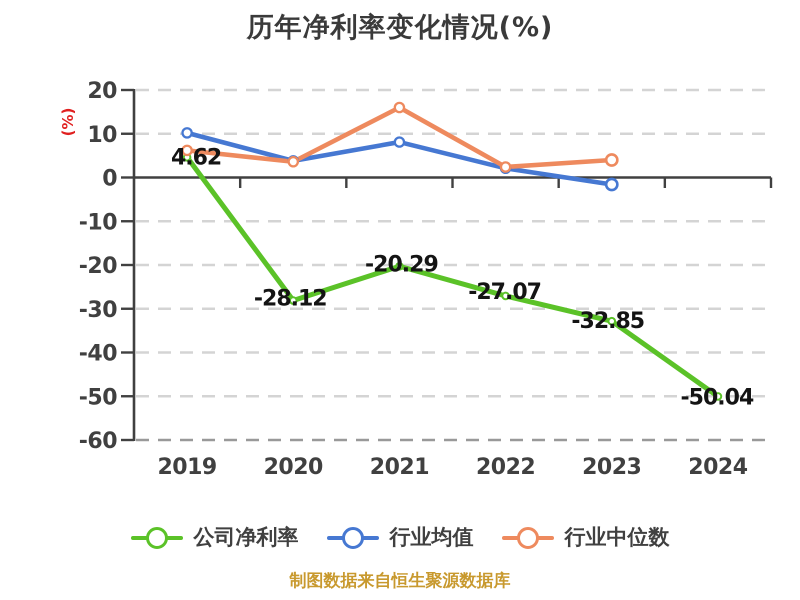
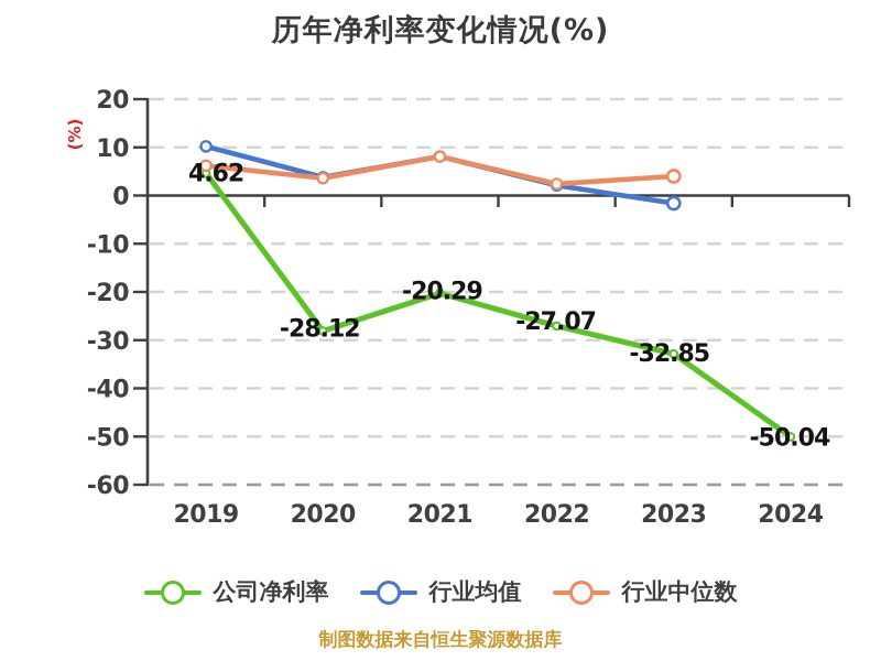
行业中位数/2021: 16 -> 8
